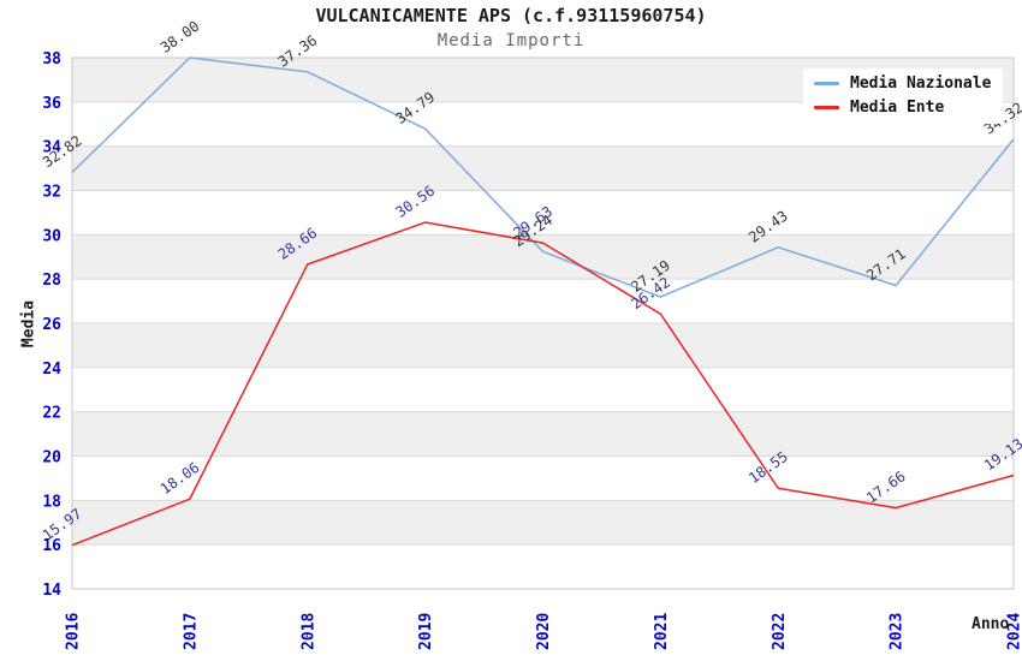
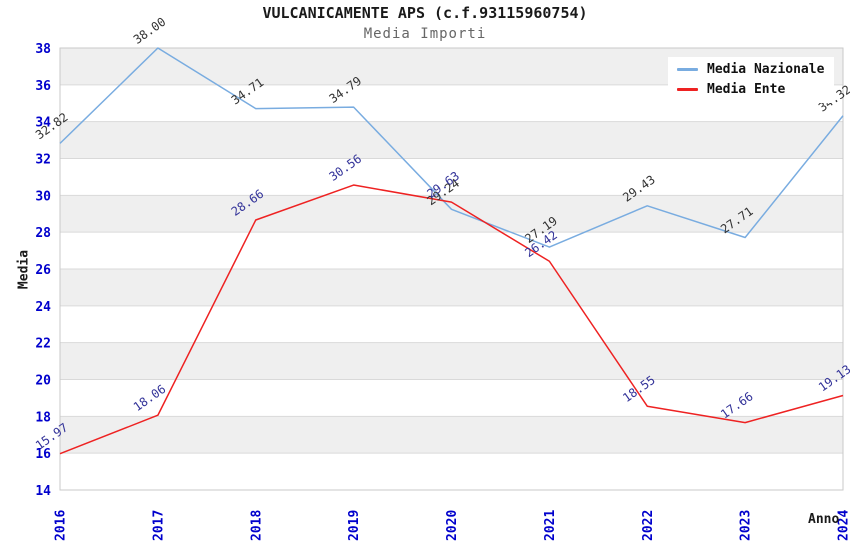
Media Nazionale/2018: 37.36 -> 34.71
